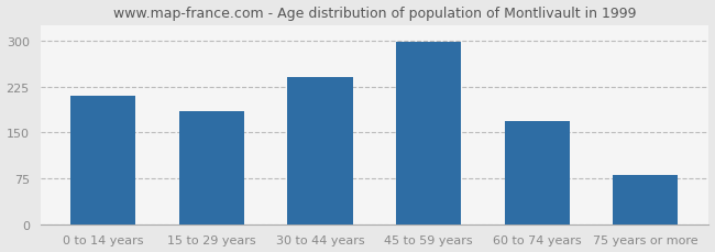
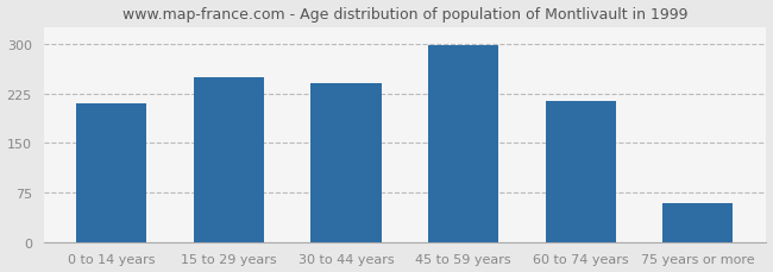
15 to 29 years: 185 -> 250
60 to 74 years: 168 -> 214
75 years or more: 80 -> 58
